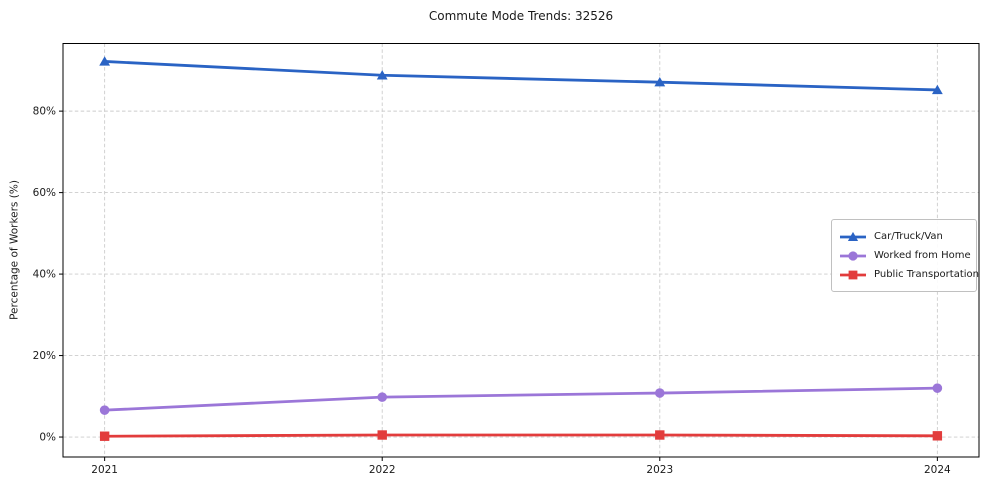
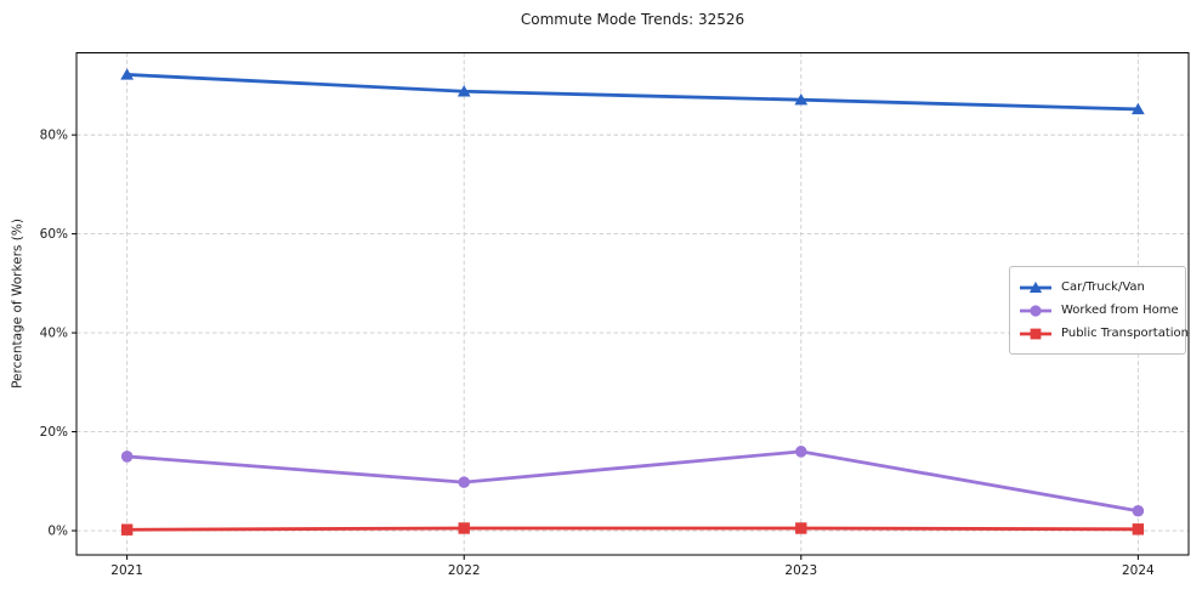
Worked from Home/2021: 7% -> 15%
Worked from Home/2023: 11% -> 16%
Worked from Home/2024: 12% -> 4%
